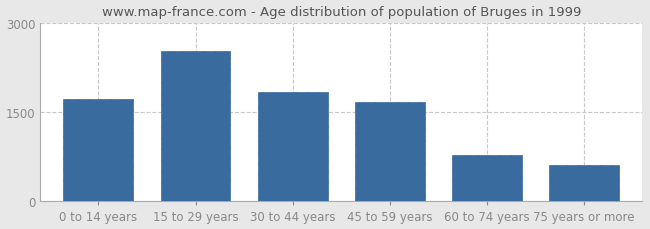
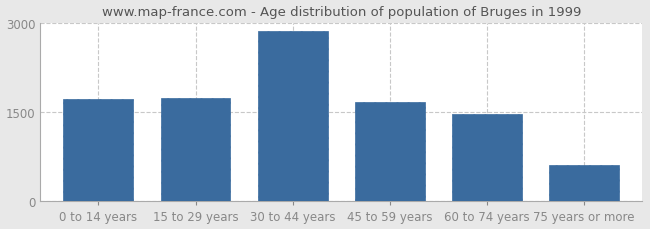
15 to 29 years: 2520 -> 1740
30 to 44 years: 1840 -> 2860
60 to 74 years: 780 -> 1470
